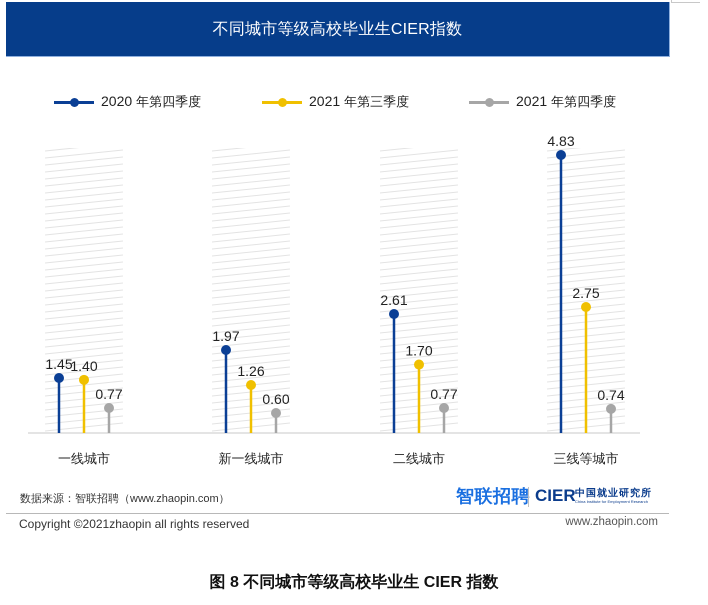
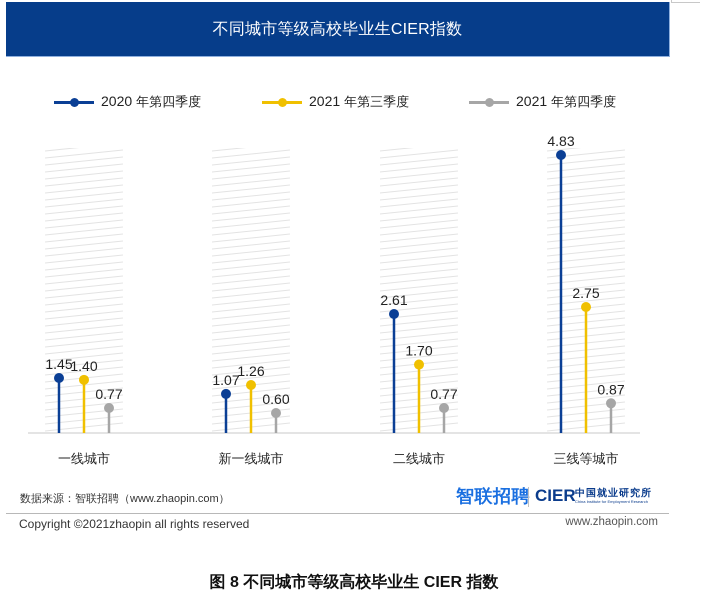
2020 年第四季度/新一线城市: 1.97 -> 1.07
2021 年第四季度/三线等城市: 0.74 -> 0.87
